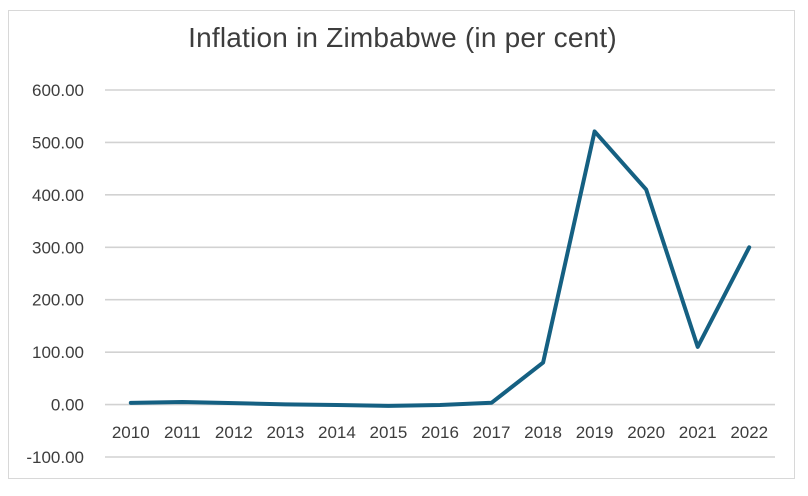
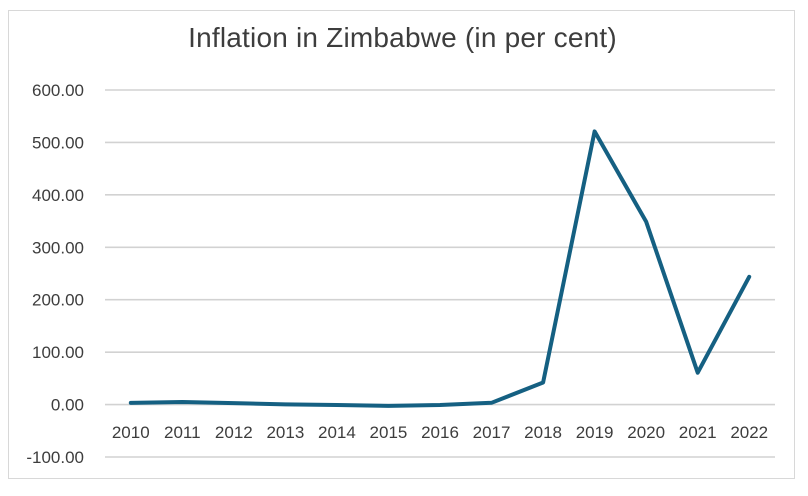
2018: 80 -> 40
2020: 410 -> 350
2021: 110 -> 60
2022: 300 -> 240
